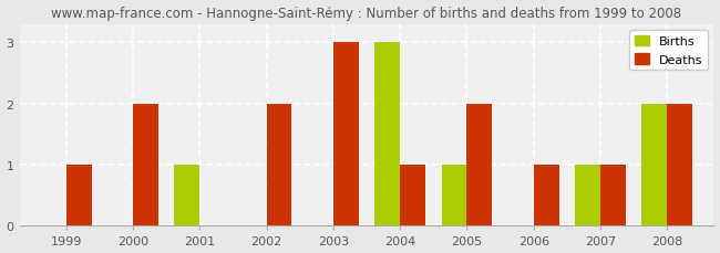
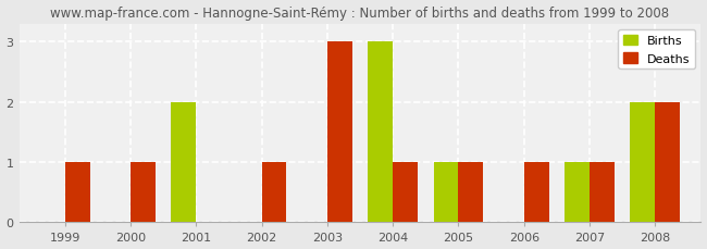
Deaths/2000: 2 -> 1
Births/2001: 1 -> 2
Deaths/2002: 2 -> 1
Deaths/2005: 2 -> 1
